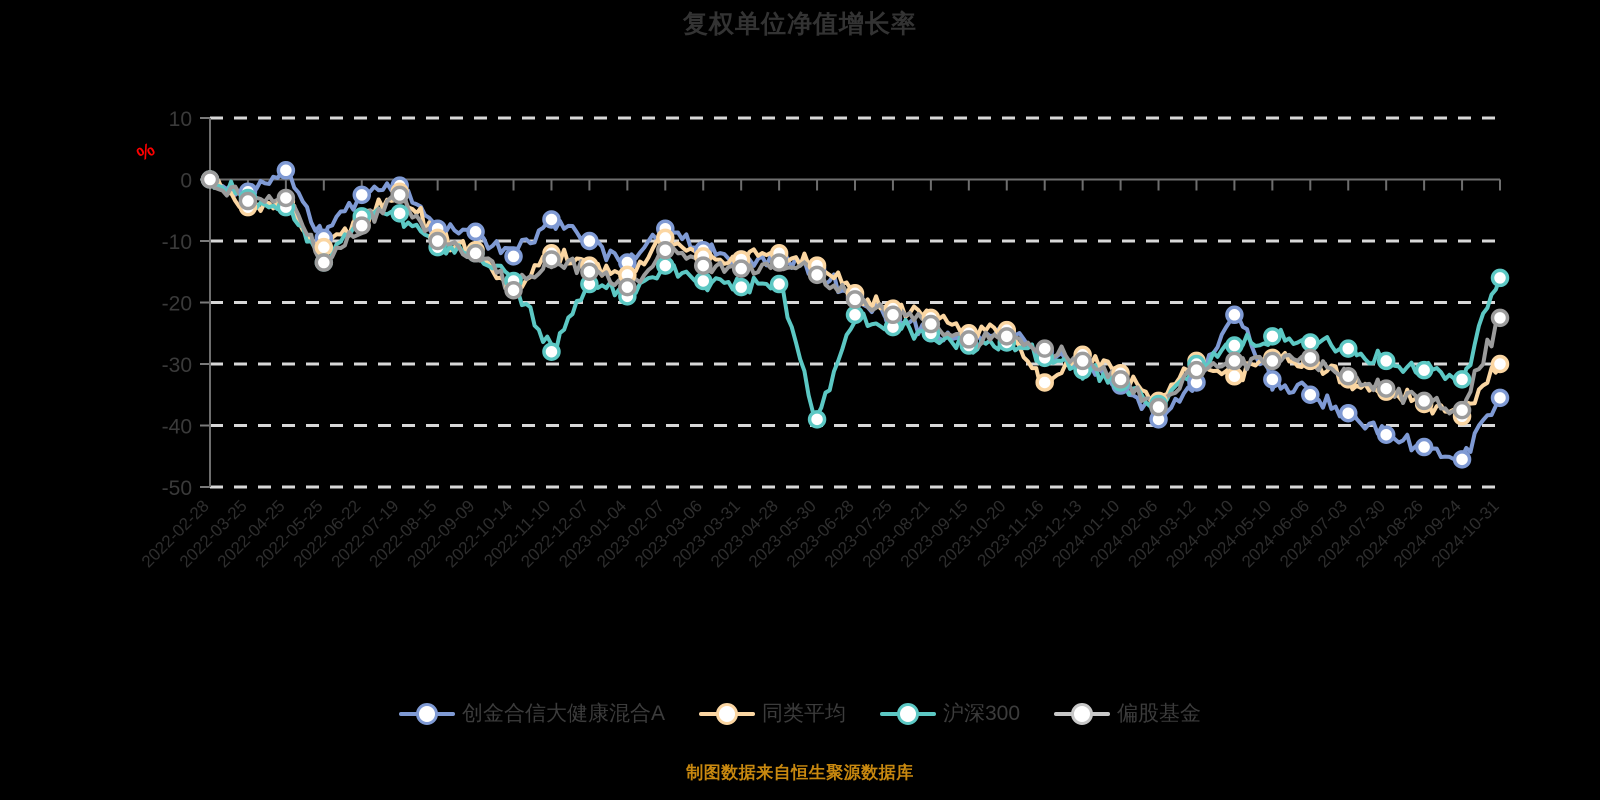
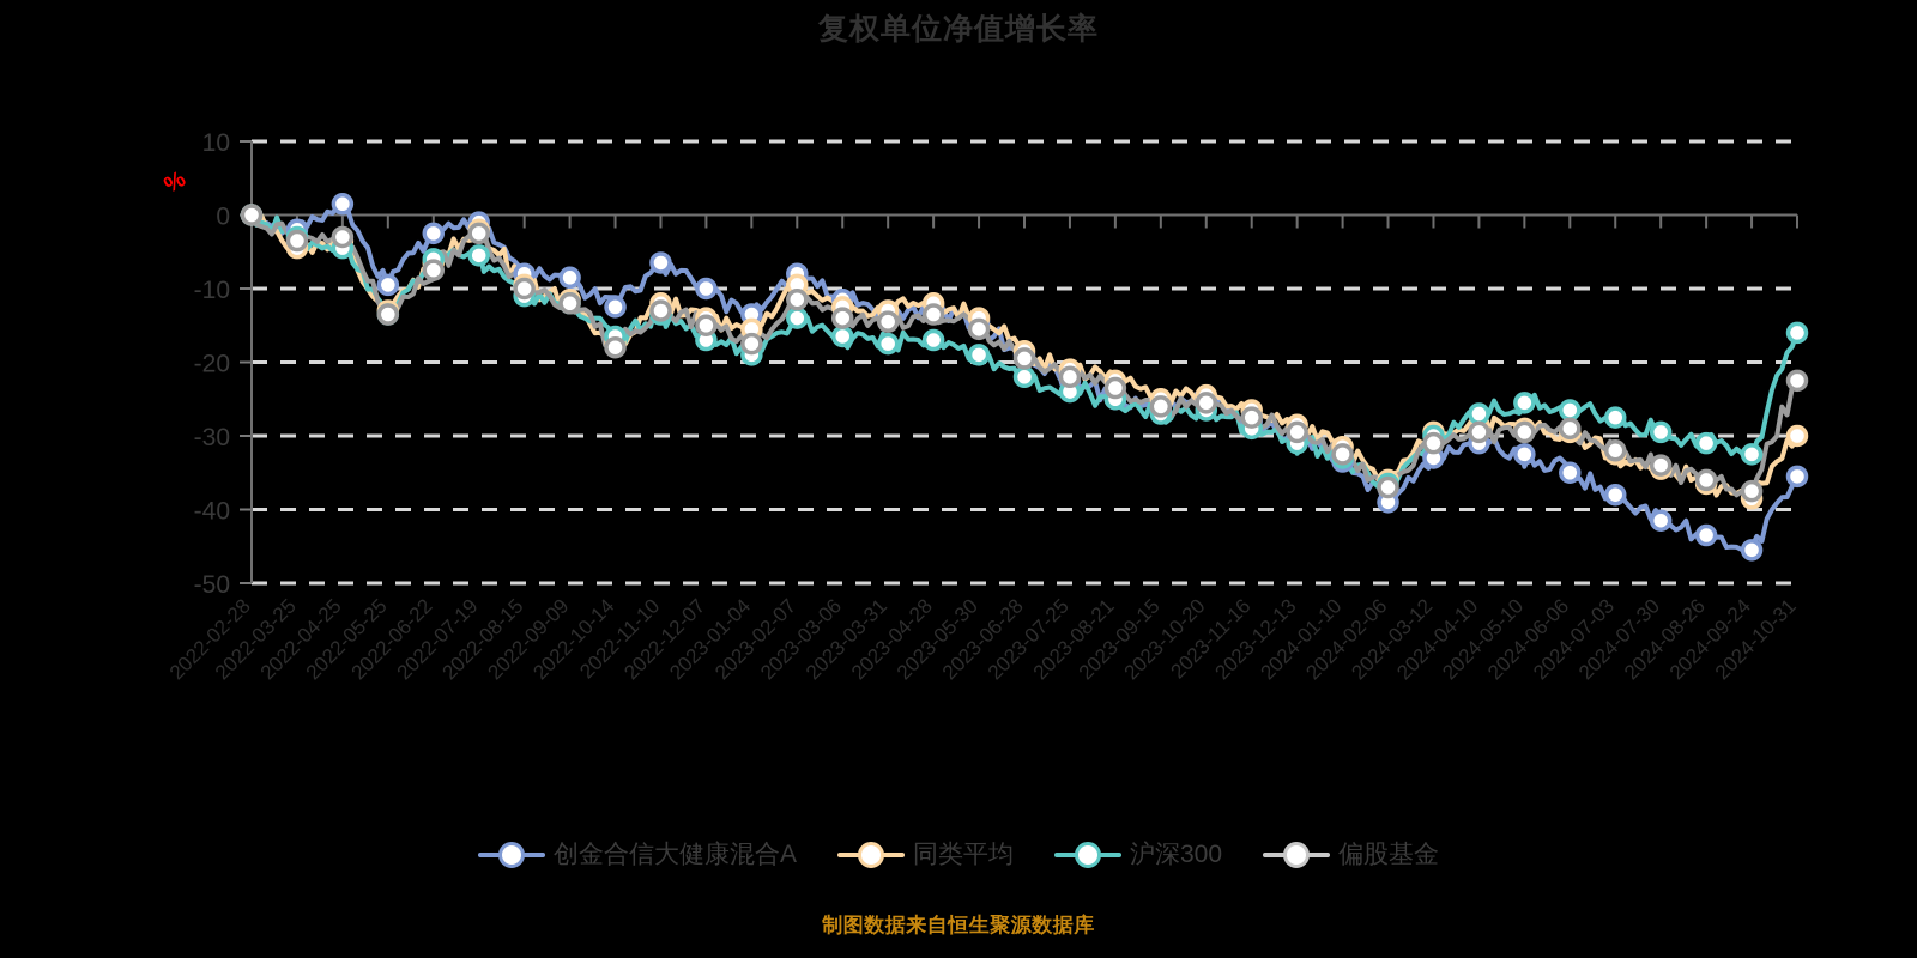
同类平均/2022-05-25: -11 -> -13
沪深300/2022-11-10: -28 -> -14
沪深300/2023-05-30: -39 -> -19
同类平均/2023-11-16: -33 -> -26
创金合信大健康混合A/2024-04-10: -22 -> -31
同类平均/2024-04-10: -32 -> -28
